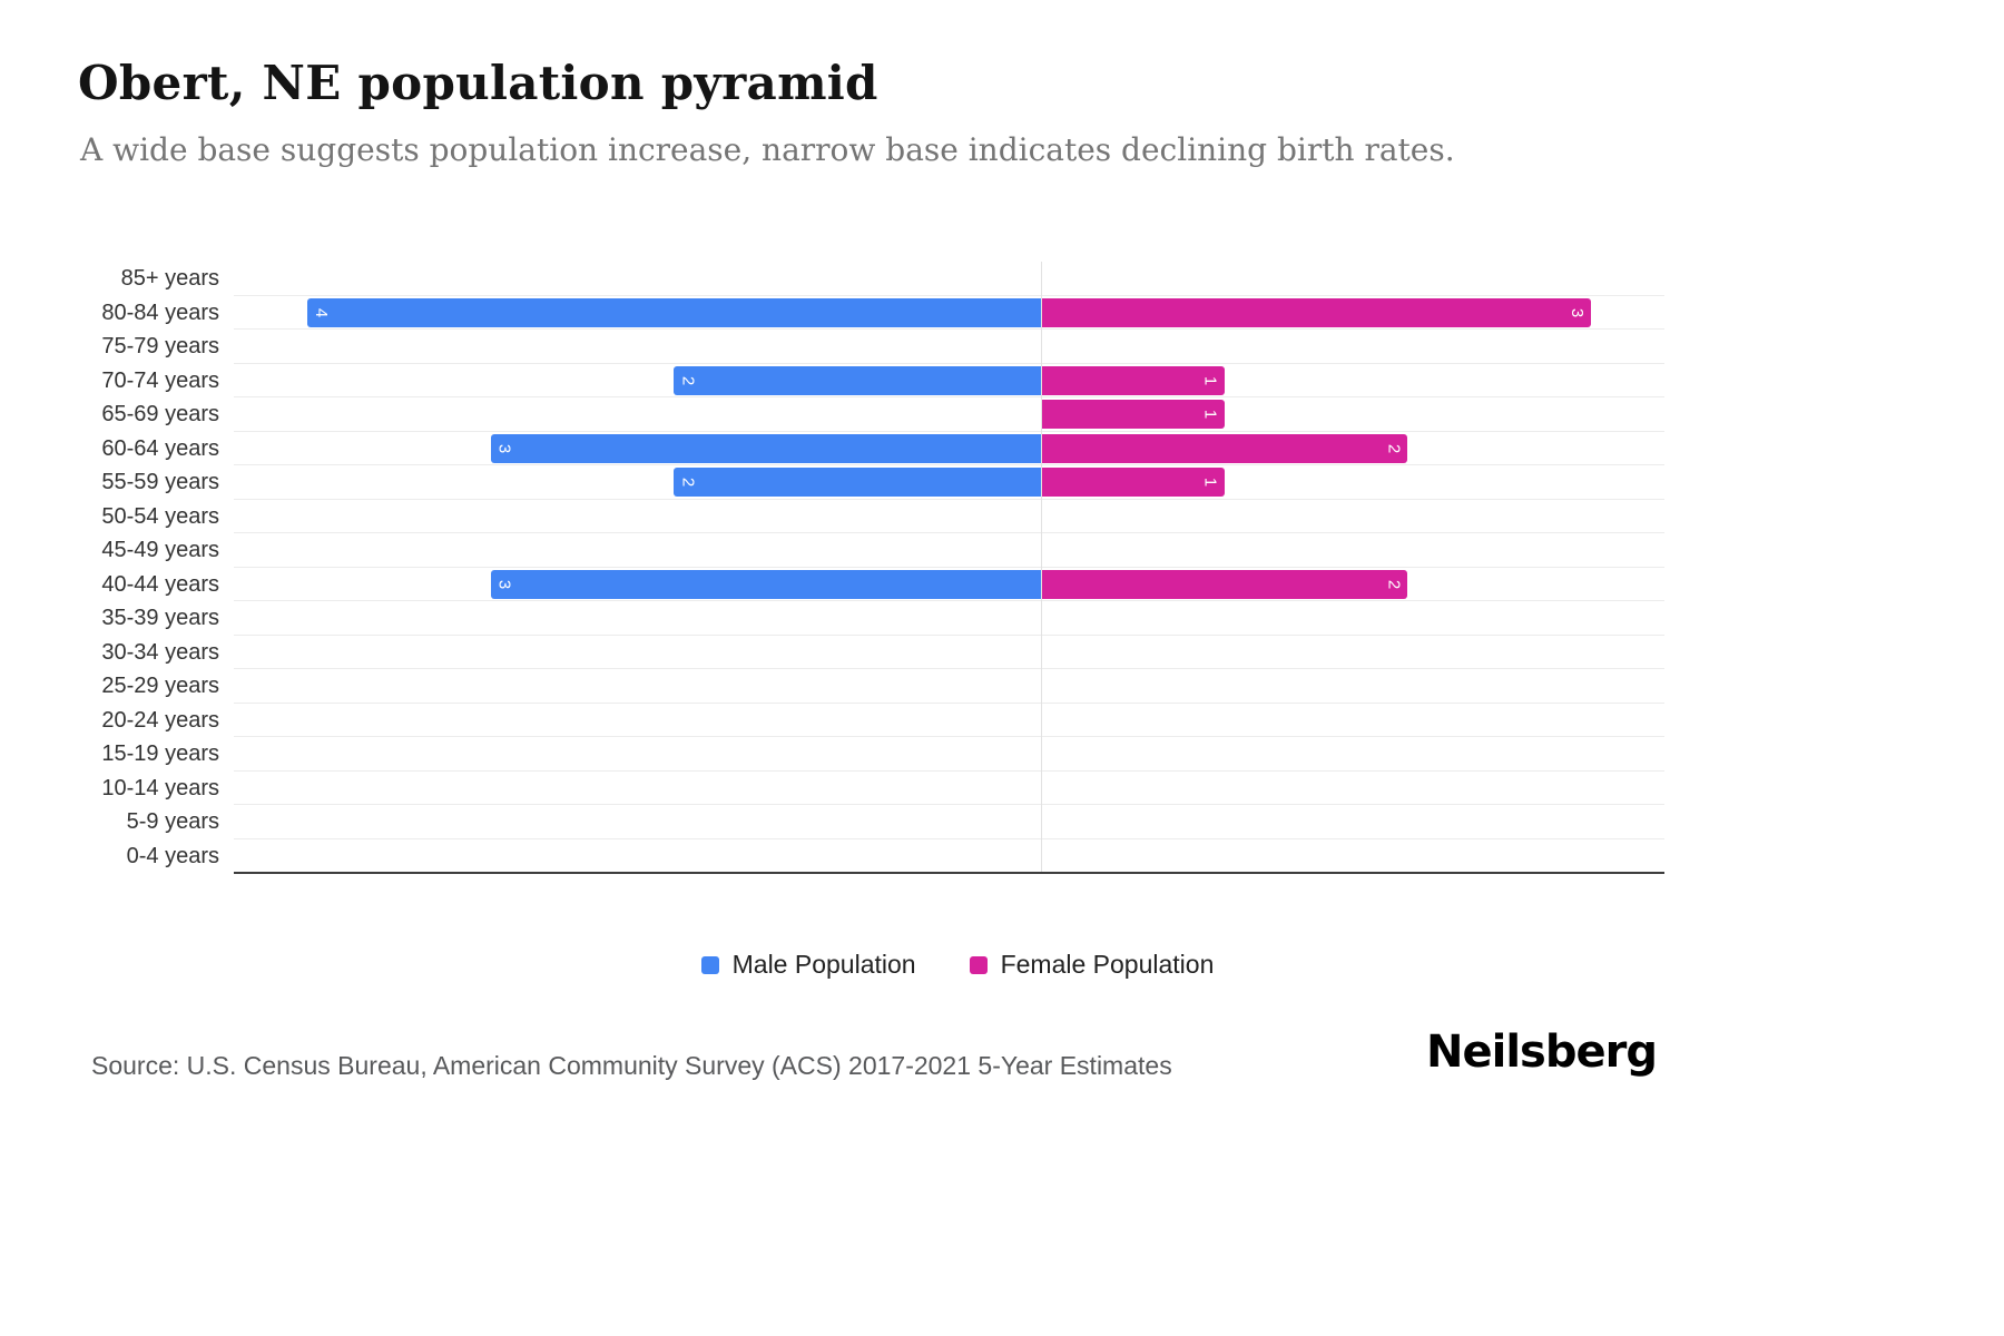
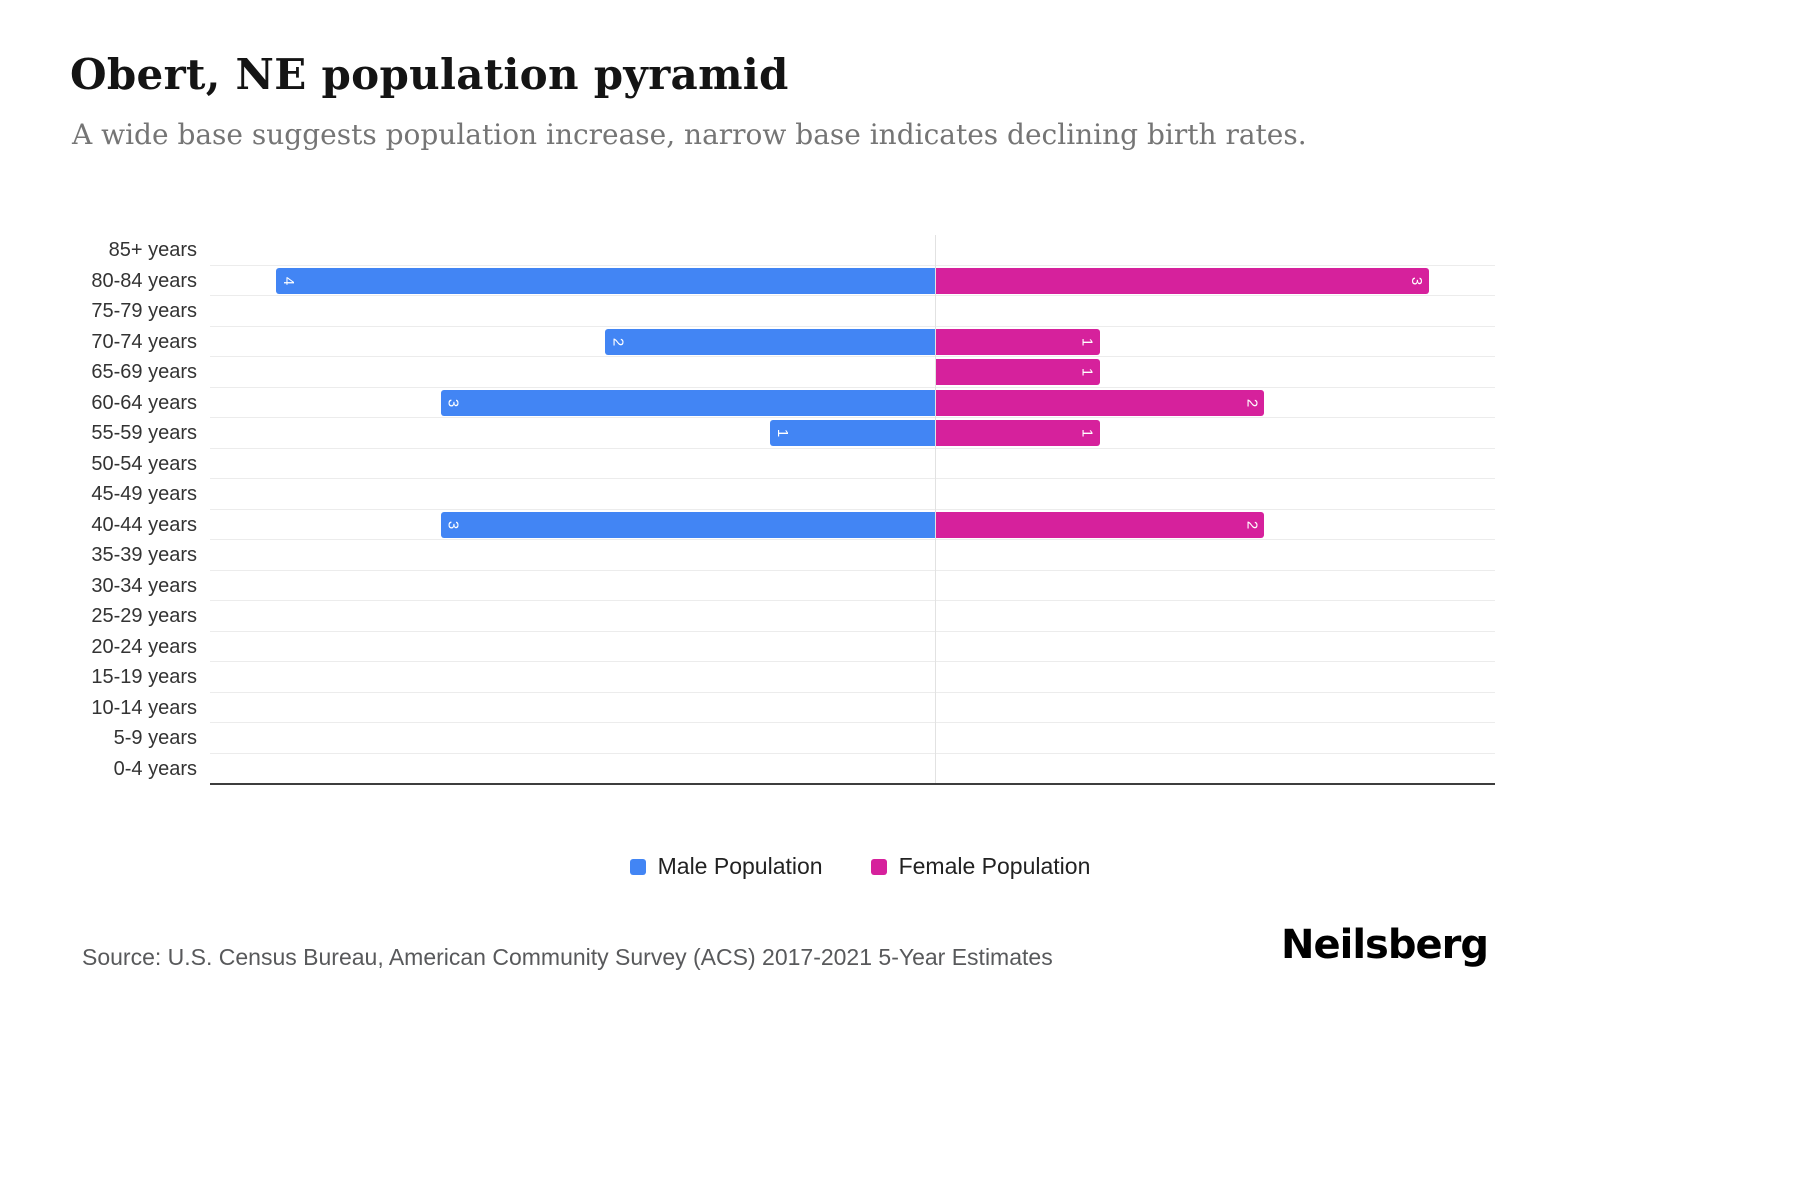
Male Population/55-59 years: 2 -> 1
